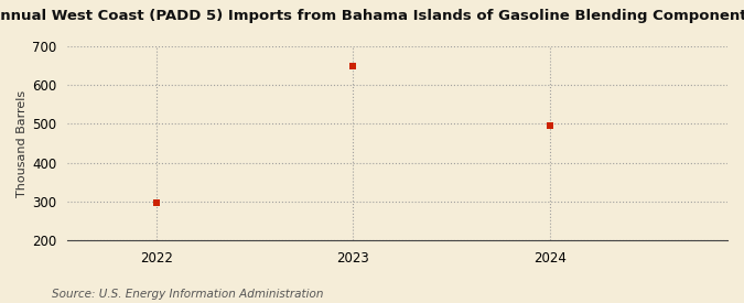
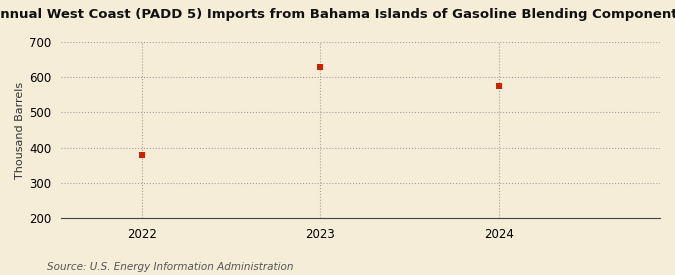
2022: 297 -> 380
2023: 648 -> 630
2024: 496 -> 575
